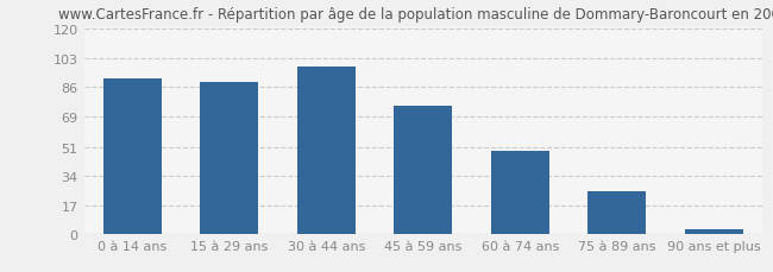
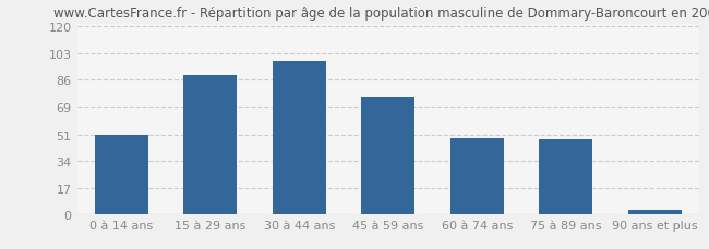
0 à 14 ans: 91 -> 51
75 à 89 ans: 25 -> 48
